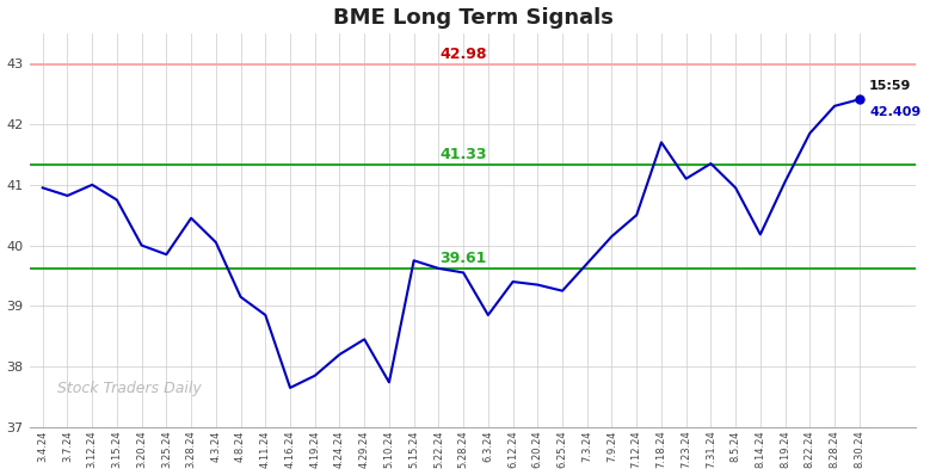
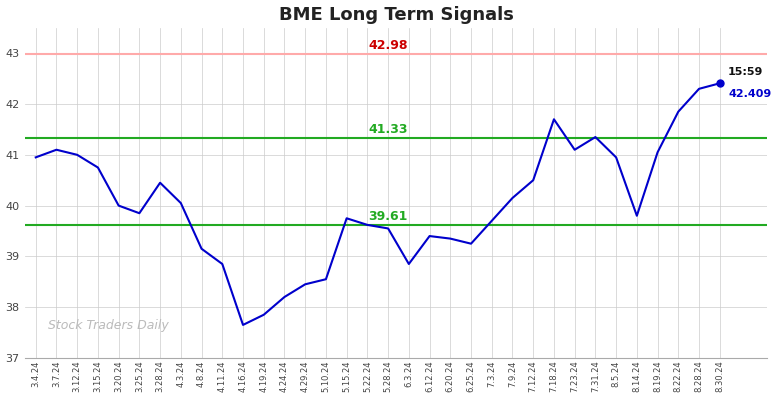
3.7.24: 40.82 -> 41.10
5.10.24: 37.74 -> 38.55
8.14.24: 40.18 -> 39.80
